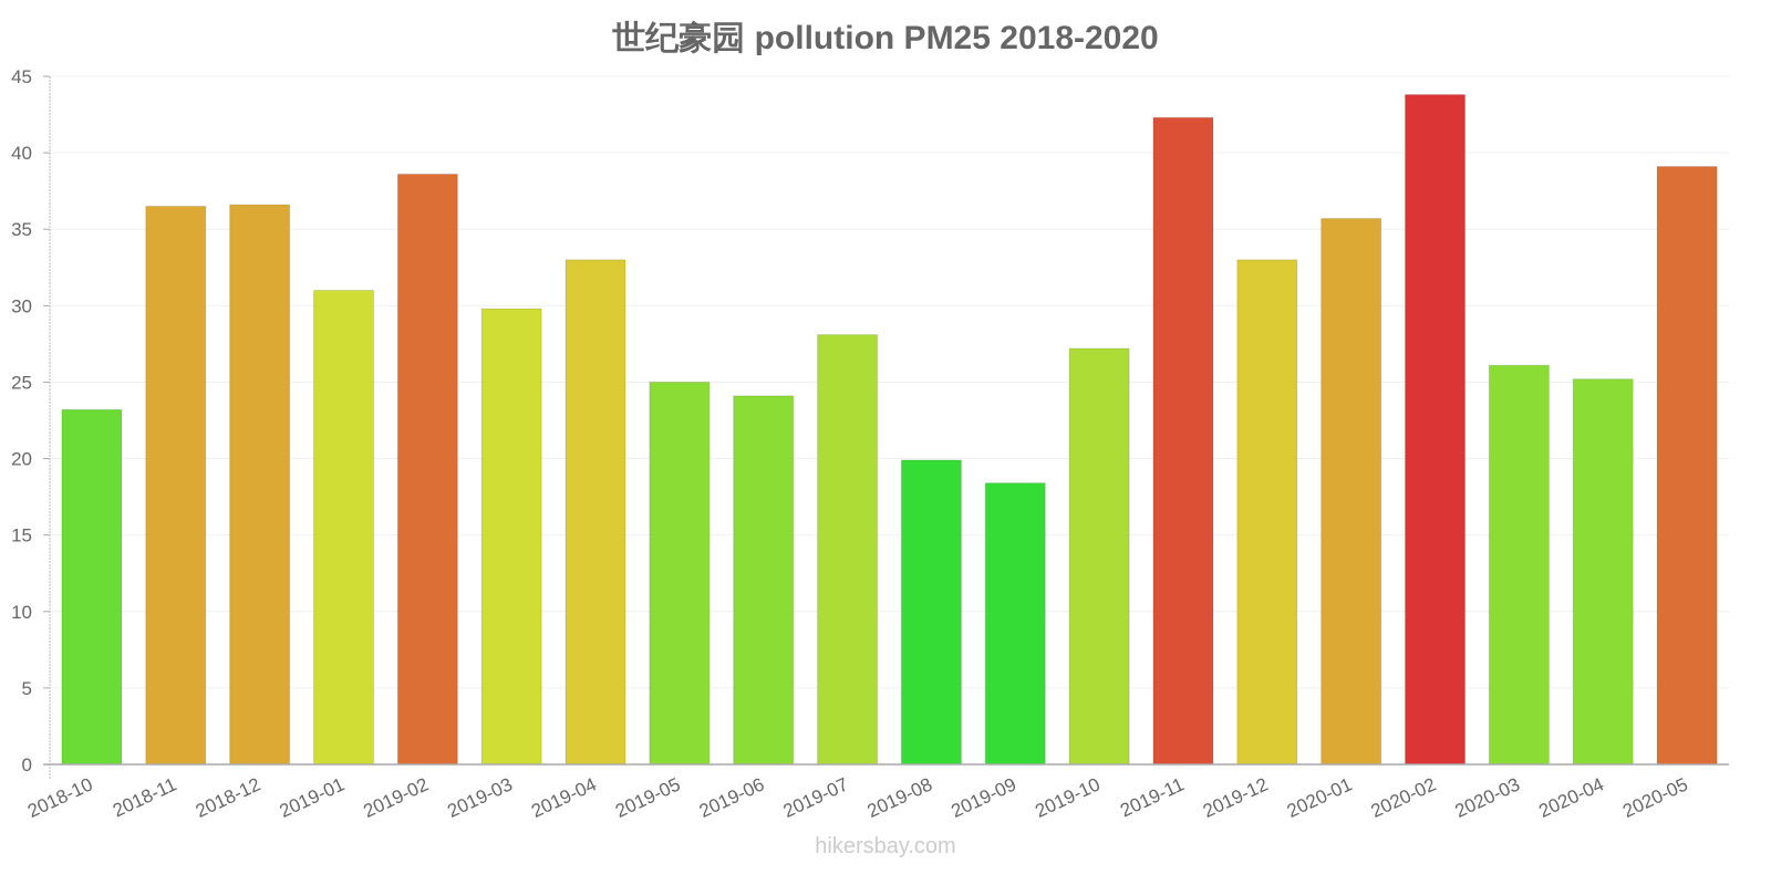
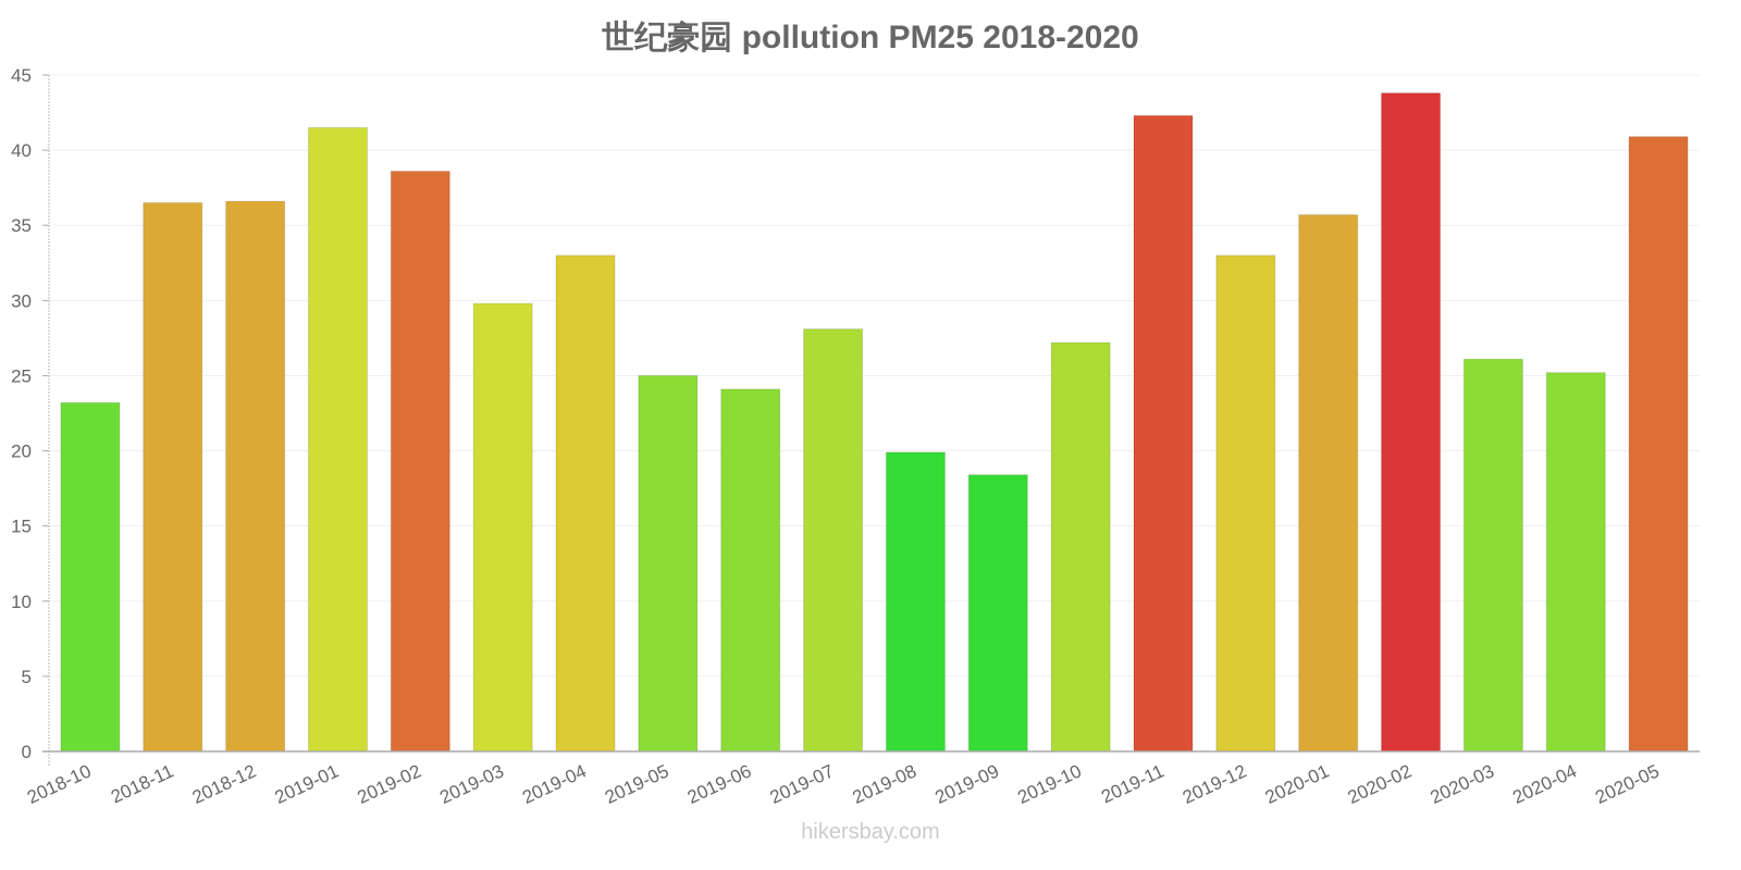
2019-01: 31.0 -> 41.5
2020-05: 39.1 -> 40.9
